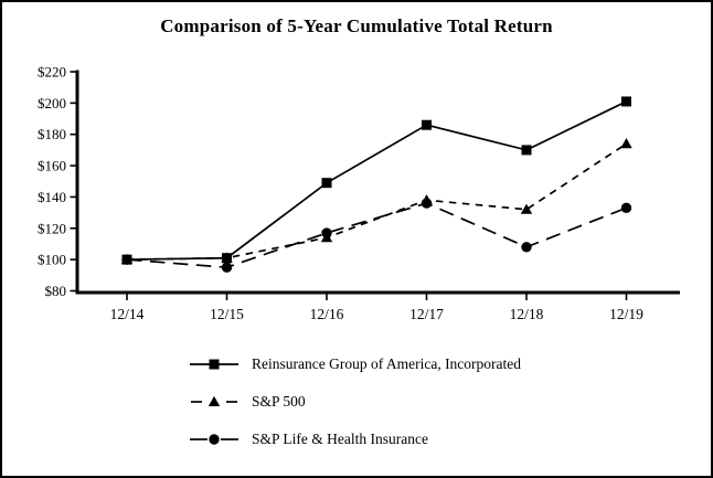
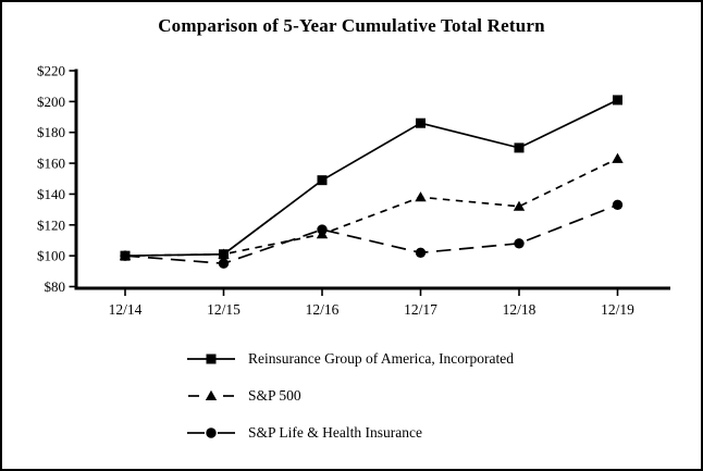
S&P Life & Health Insurance/12/17: $136 -> $102
S&P 500/12/19: $174 -> $163
